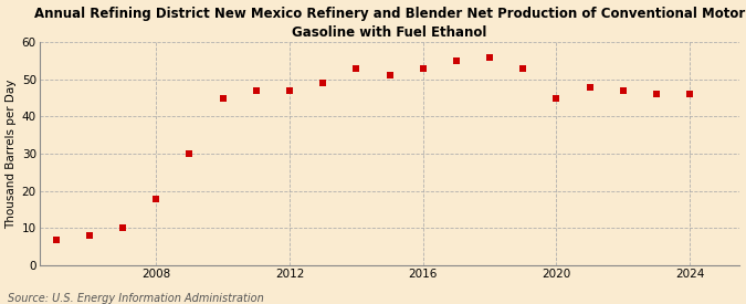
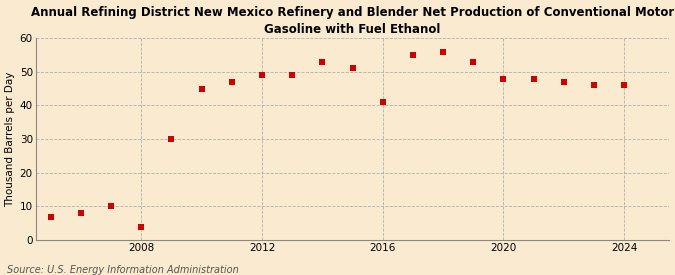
2008: 18 -> 4
2012: 47 -> 49
2016: 53 -> 41
2020: 45 -> 48
